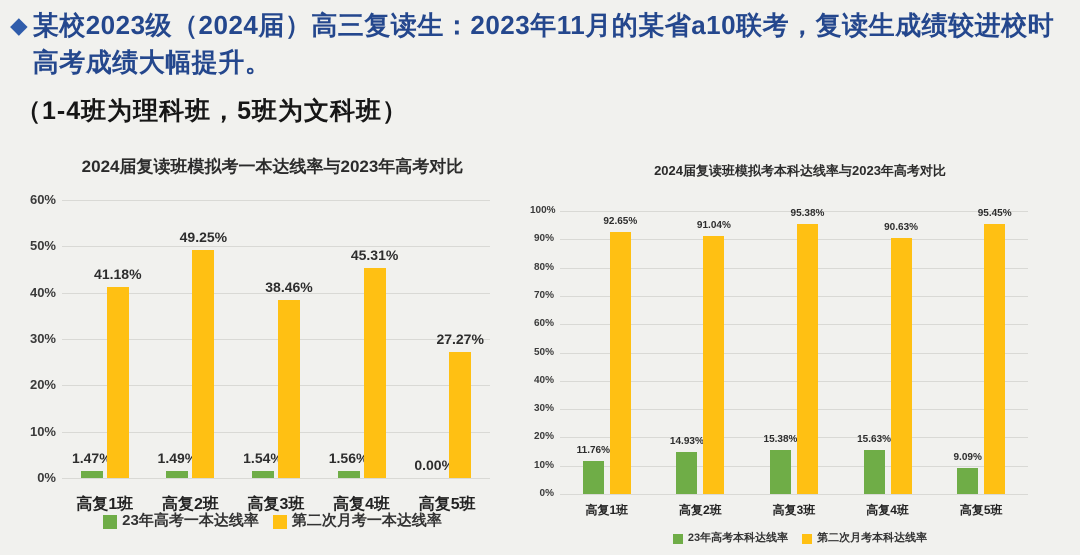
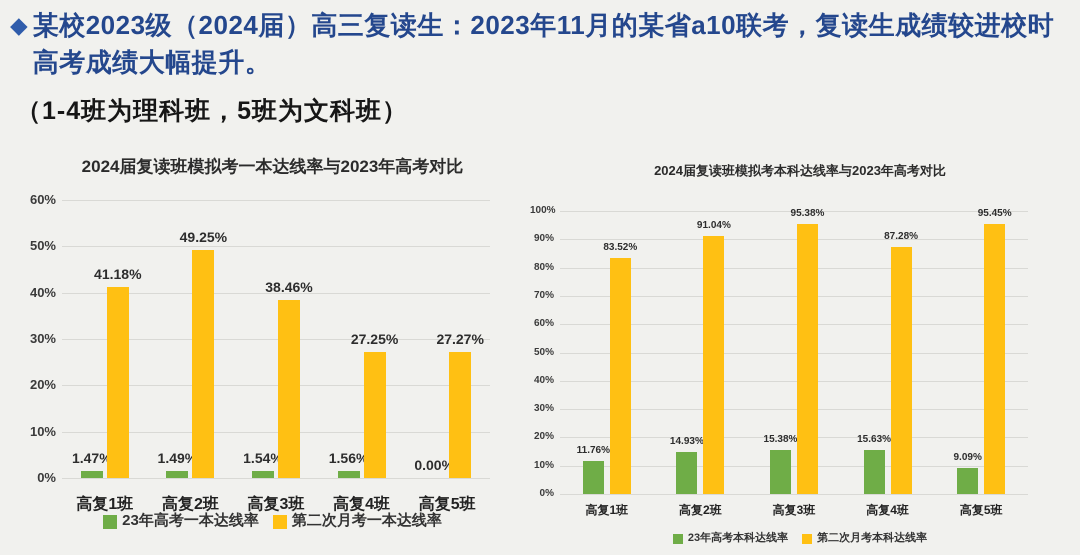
2024届复读班模拟考一本达线率与2023年高考对比/第二次月考一本达线率/高复4班: 45.31% -> 27.25%
2024届复读班模拟考本科达线率与2023年高考对比/第二次月考本科达线率/高复1班: 92.65% -> 83.52%
2024届复读班模拟考本科达线率与2023年高考对比/第二次月考本科达线率/高复4班: 90.63% -> 87.28%
